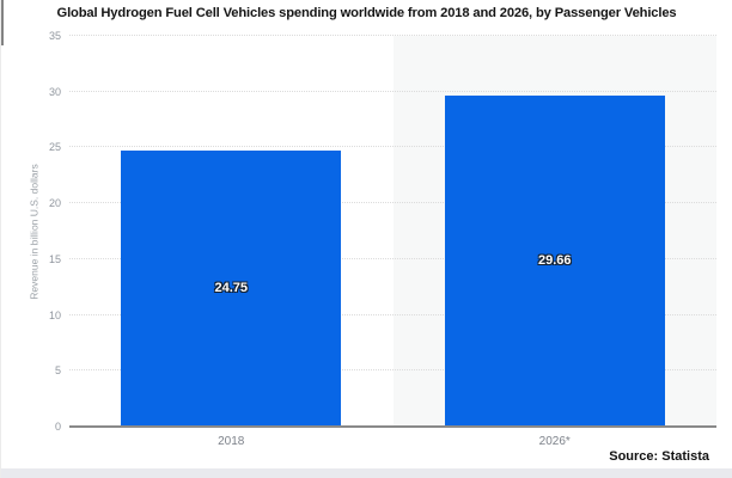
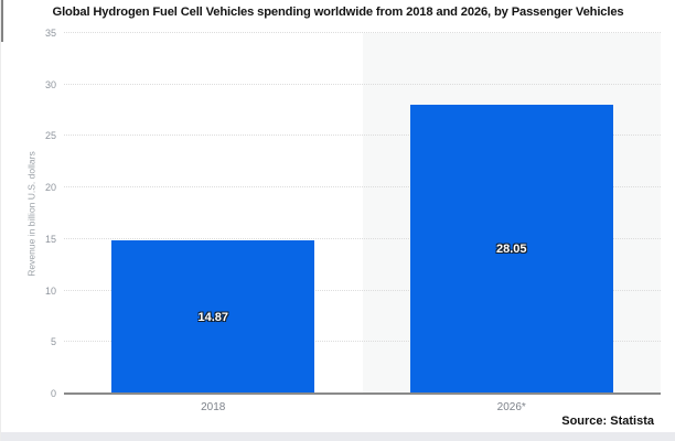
2018: 24.75 -> 14.87
2026*: 29.66 -> 28.05
